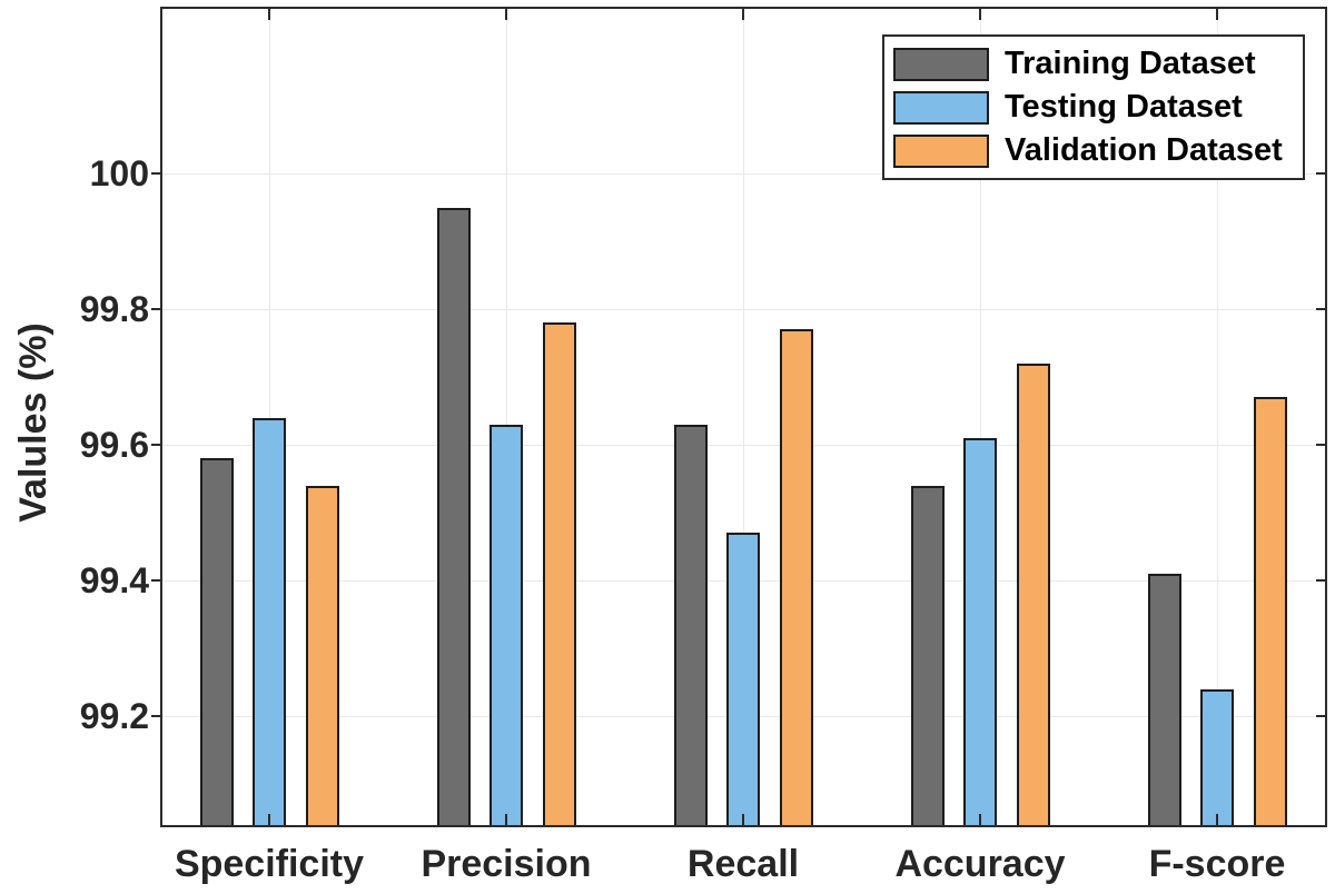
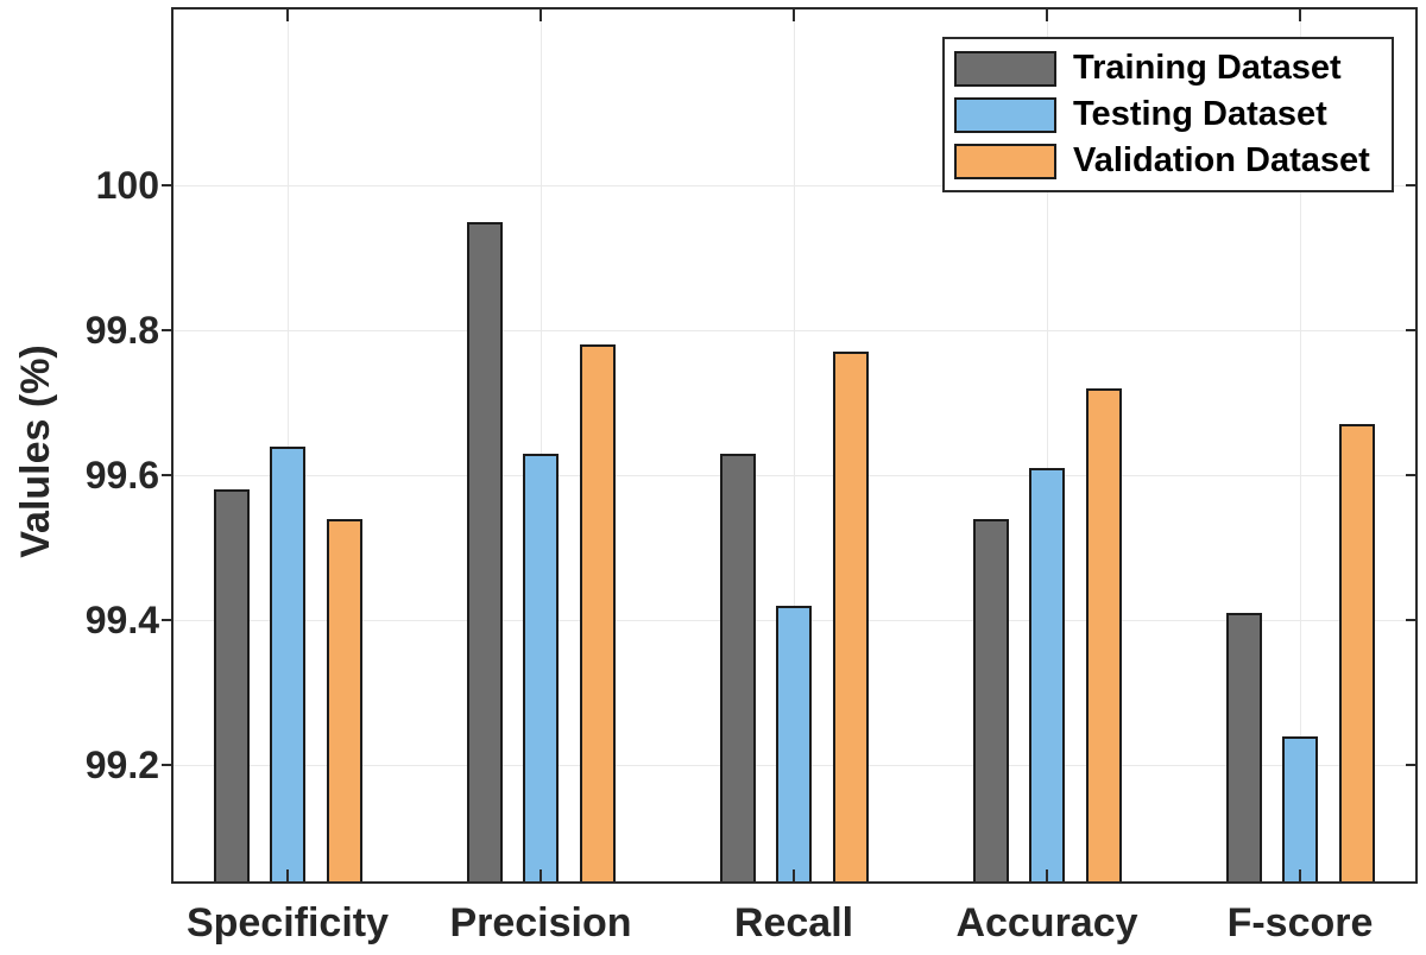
Testing Dataset/Recall: 99.47 -> 99.42
